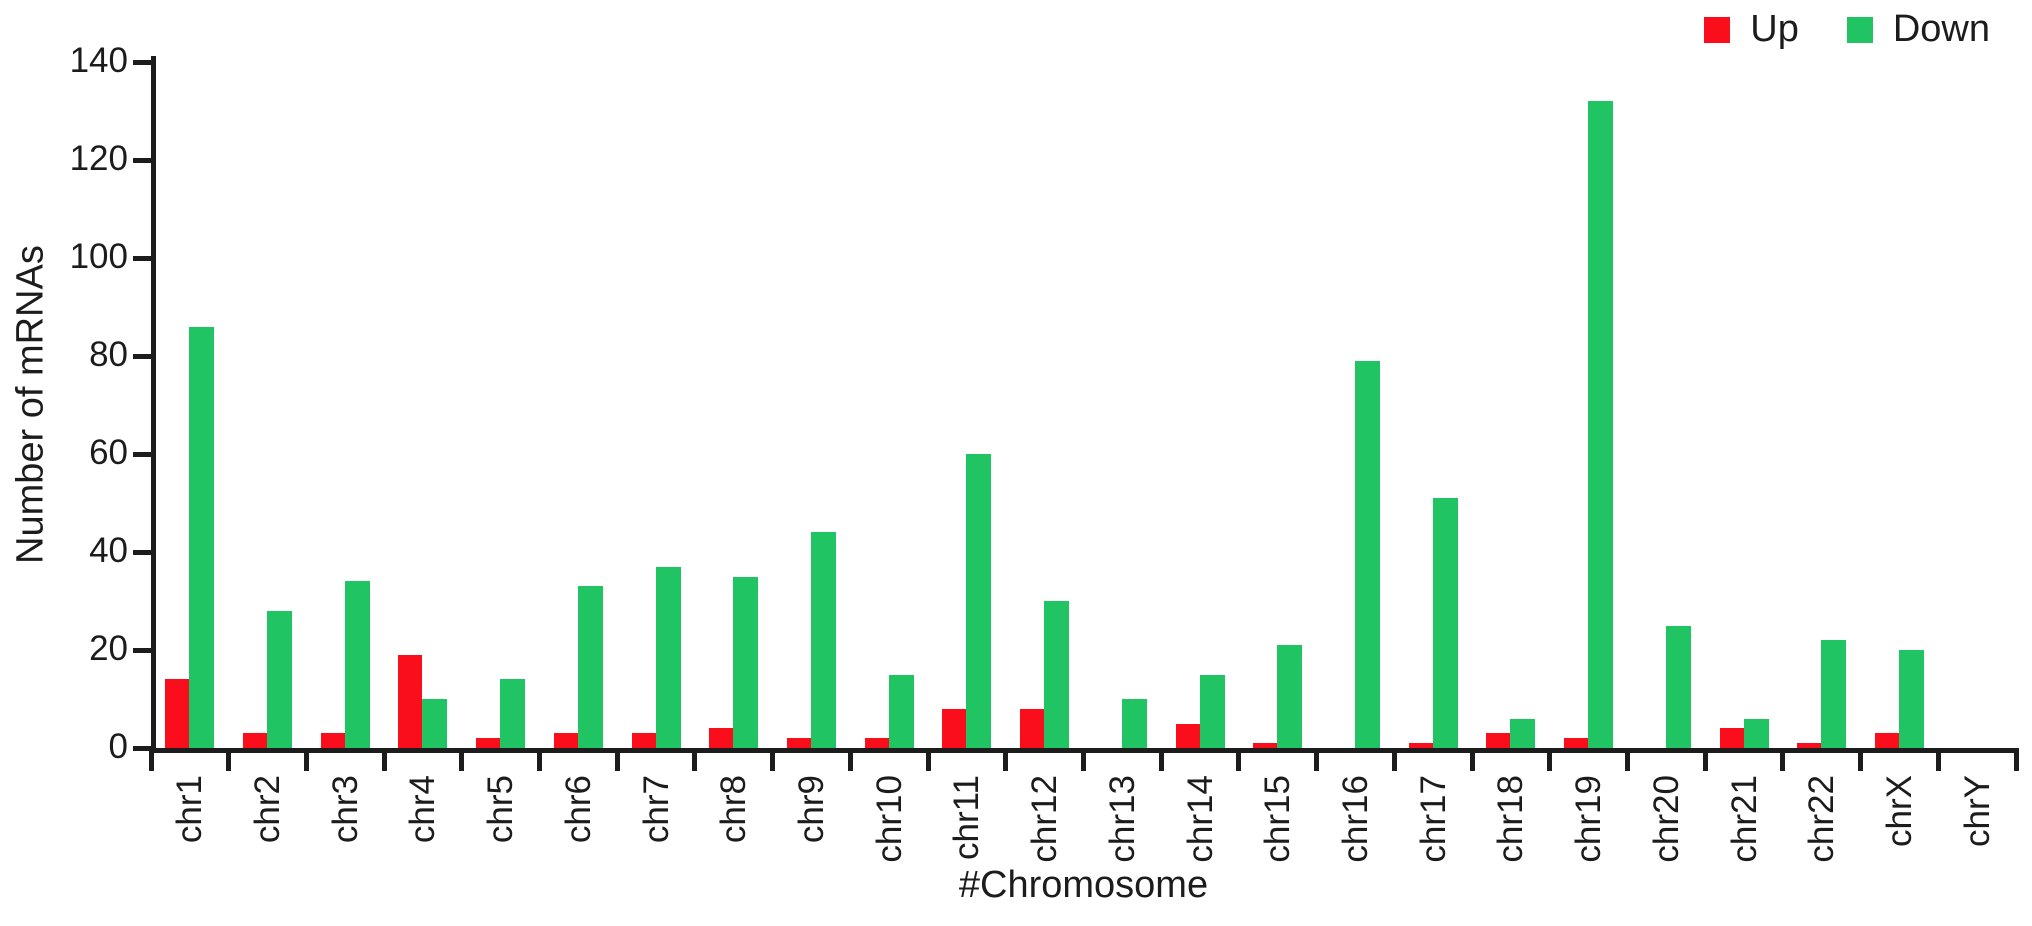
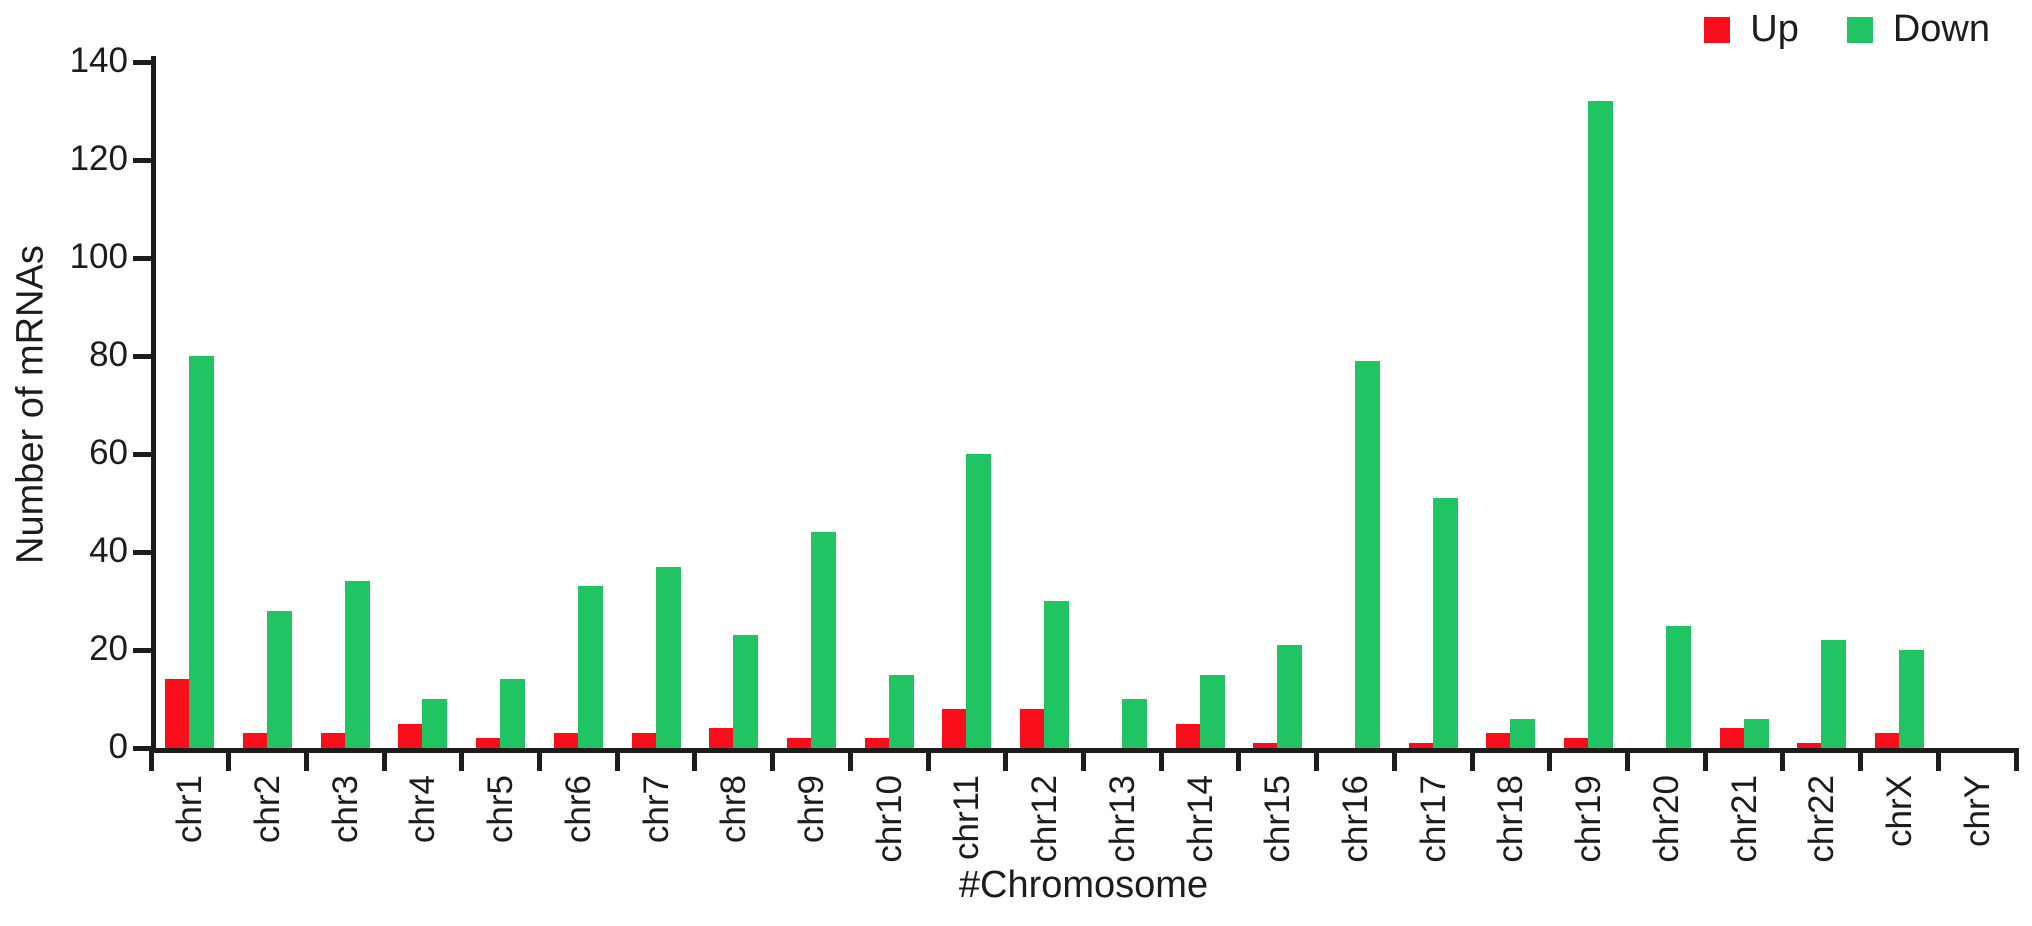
Down/chr1: 86 -> 80
Up/chr4: 19 -> 5
Down/chr8: 35 -> 23
